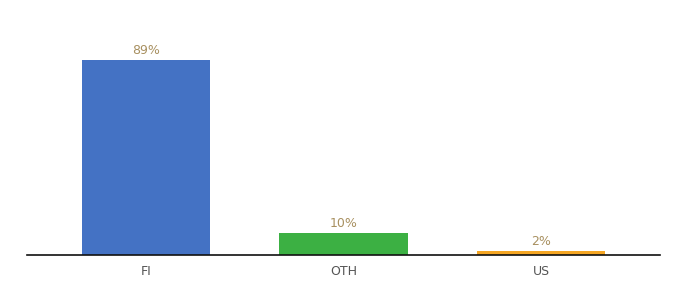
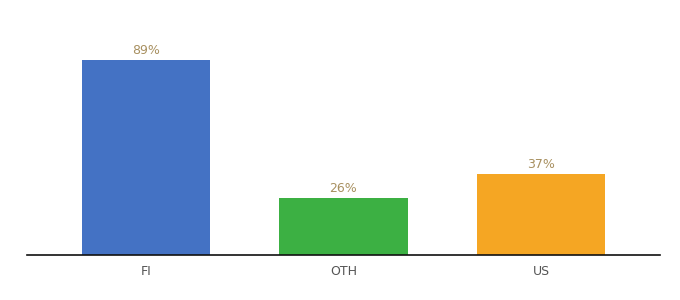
OTH: 10% -> 26%
US: 2% -> 37%
